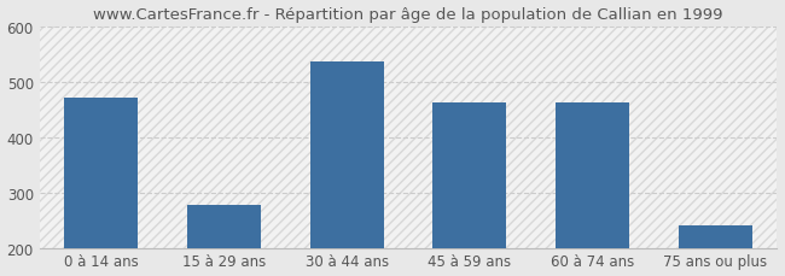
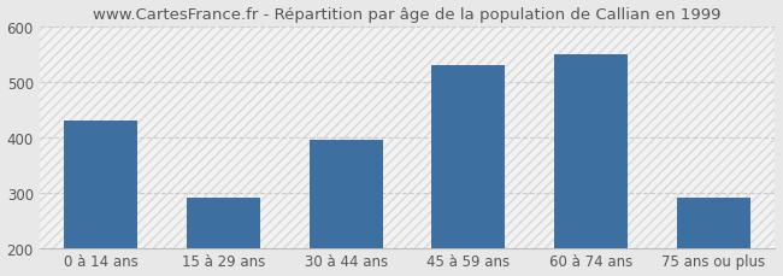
0 à 14 ans: 470 -> 430
15 à 29 ans: 278 -> 290
30 à 44 ans: 535 -> 395
45 à 59 ans: 461 -> 530
60 à 74 ans: 462 -> 550
75 ans ou plus: 241 -> 290
